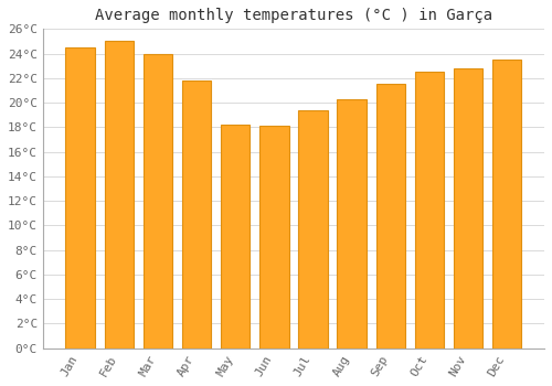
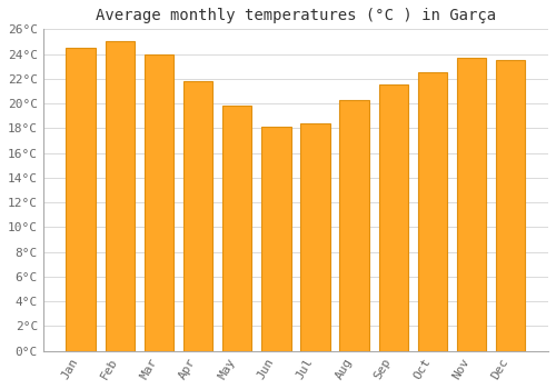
May: 18.2°C -> 19.8°C
Jul: 19.4°C -> 18.4°C
Nov: 22.8°C -> 23.7°C
